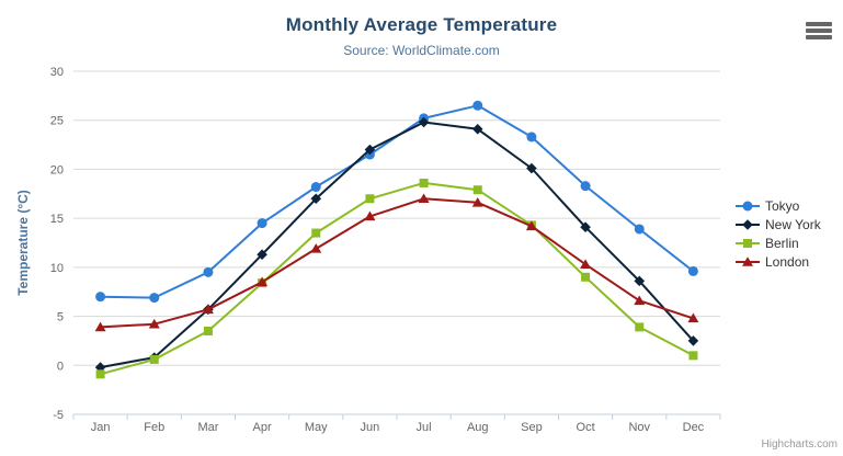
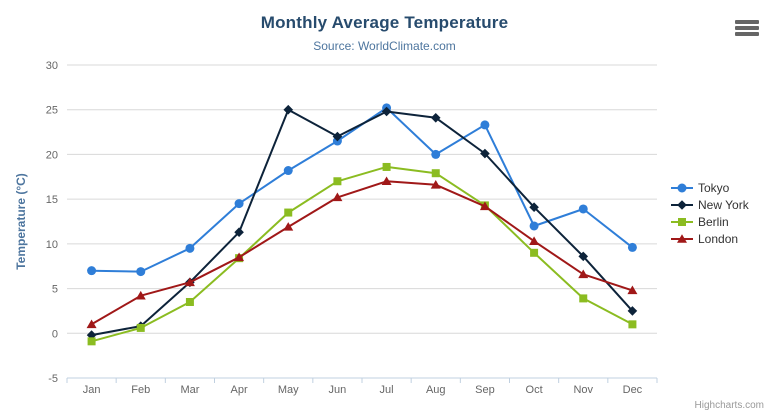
London/Jan: 4 -> 1
New York/May: 17 -> 25
Tokyo/Aug: 26 -> 20
Tokyo/Oct: 18 -> 12
